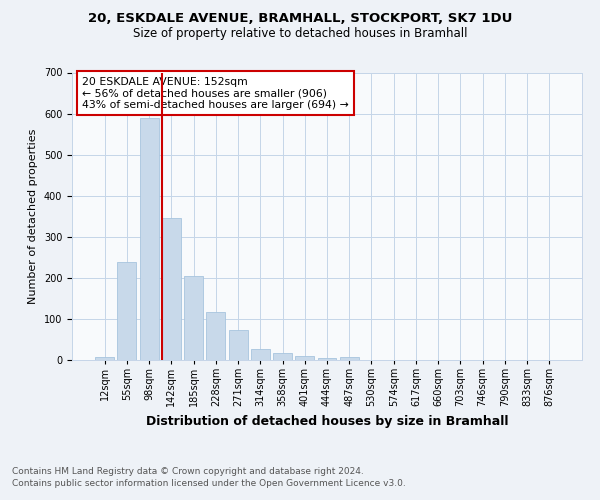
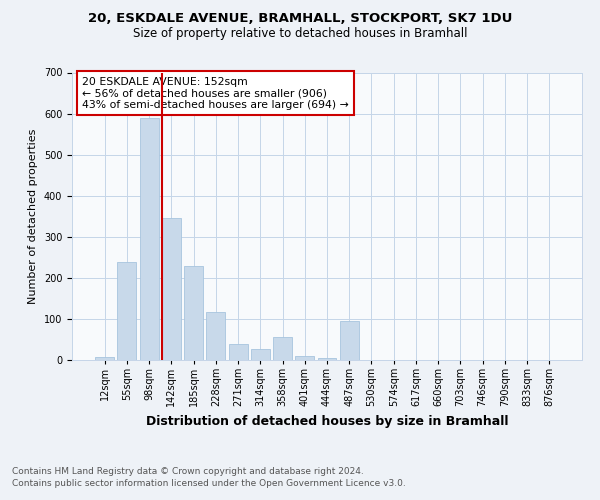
185sqm: 205 -> 230
271sqm: 73 -> 40
358sqm: 17 -> 55
487sqm: 8 -> 95
